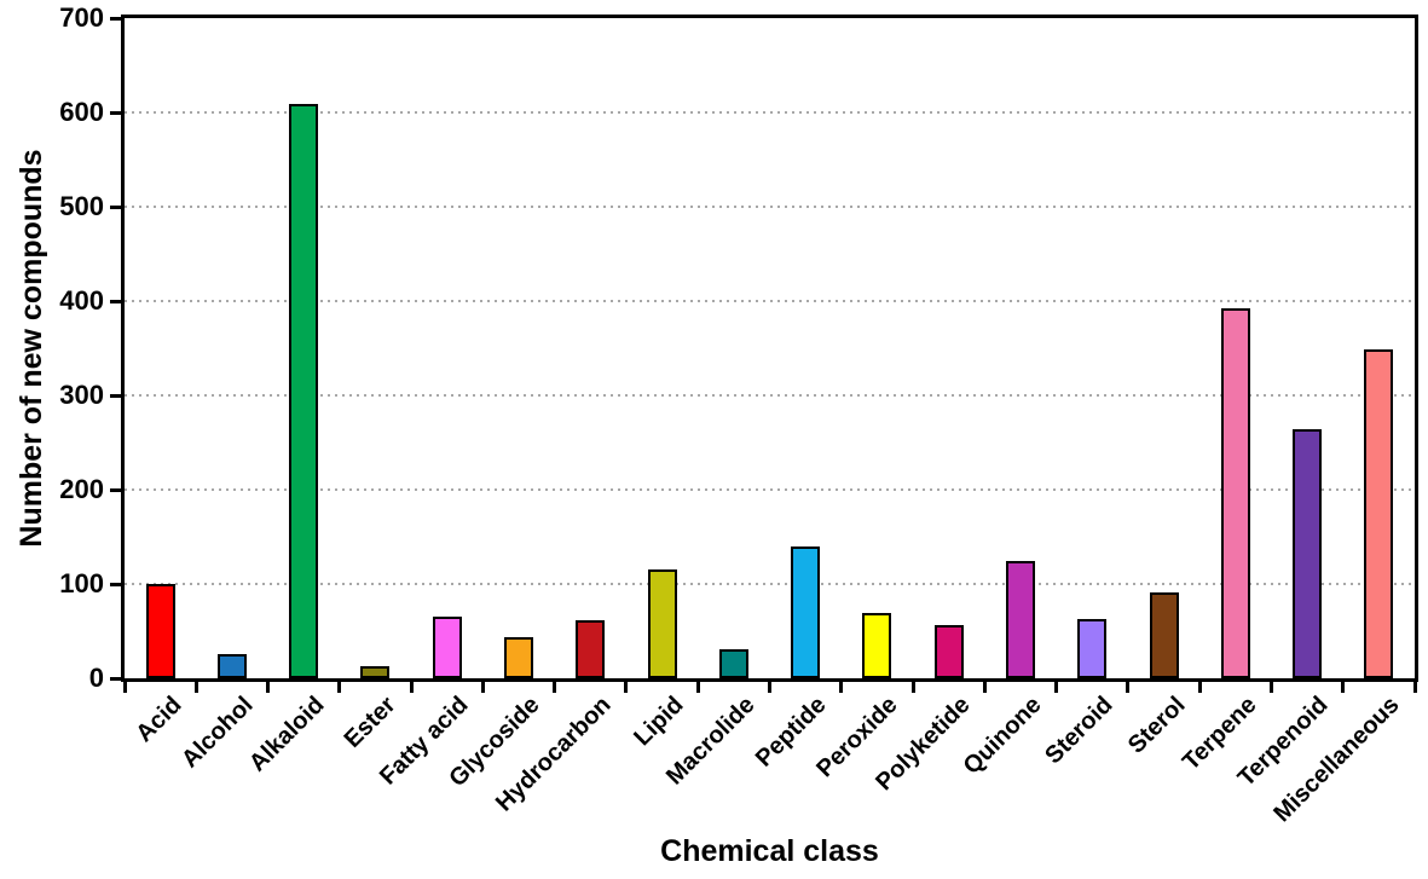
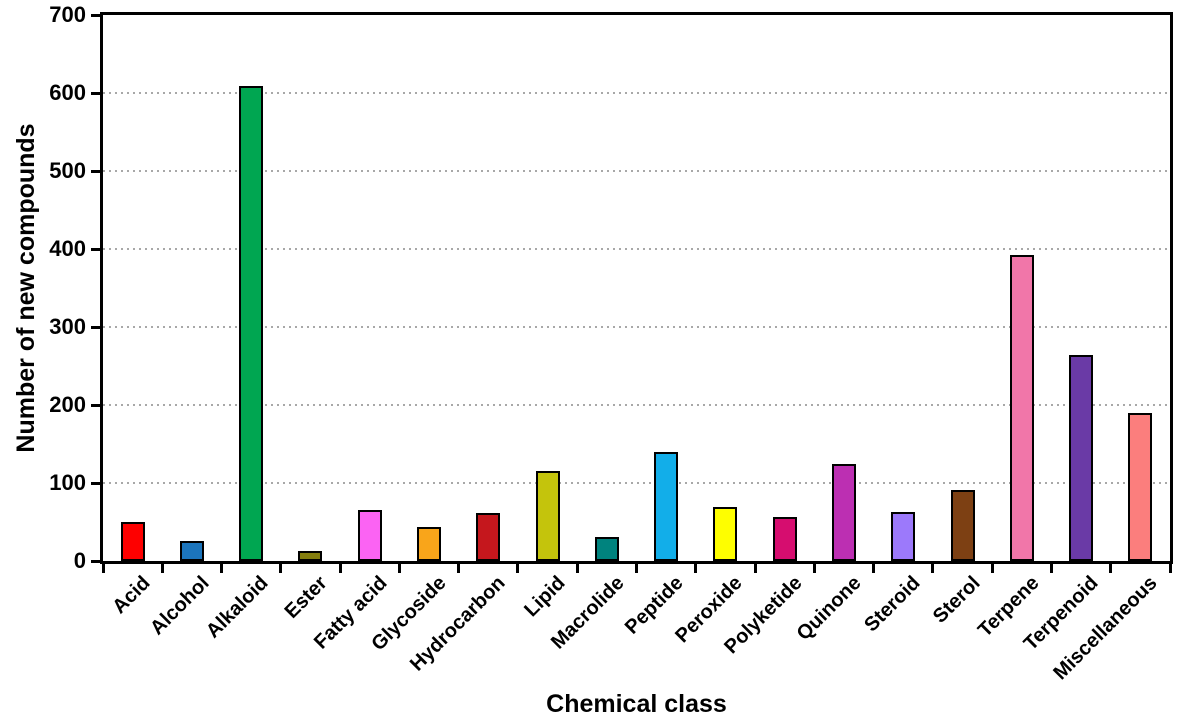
Acid: 100 -> 50
Miscellaneous: 350 -> 190
